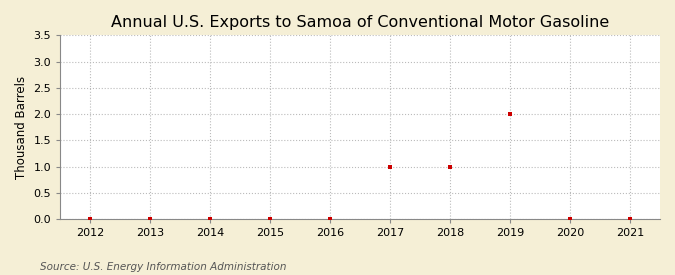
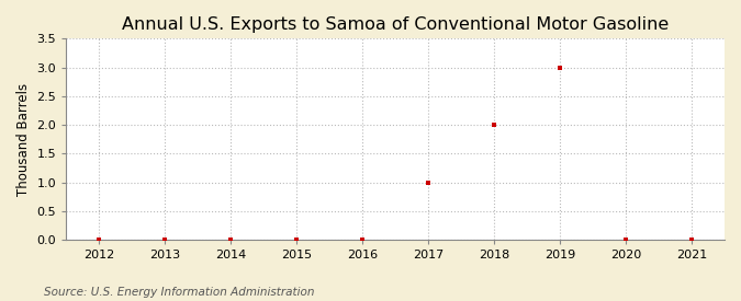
2018: 1 -> 2
2019: 2 -> 3
